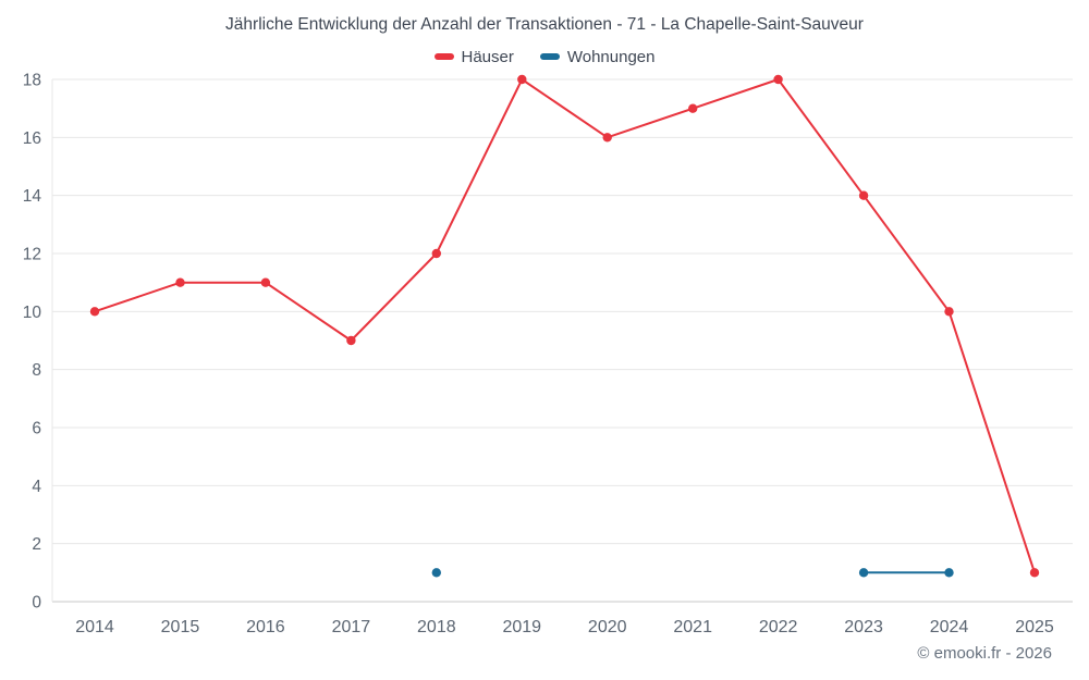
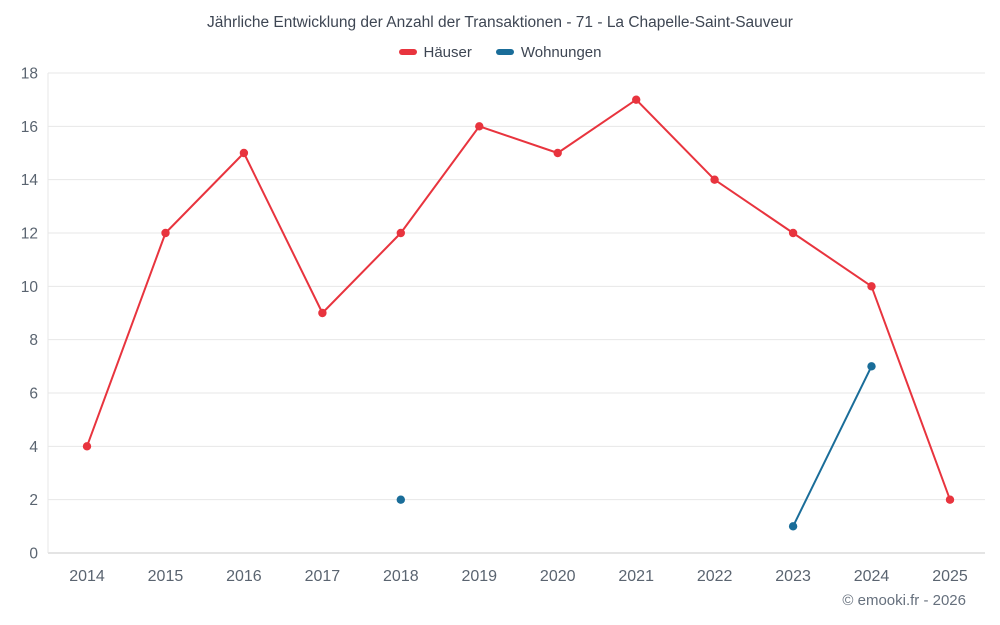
Häuser/2014: 10 -> 4
Häuser/2015: 11 -> 12
Häuser/2016: 11 -> 15
Wohnungen/2018: 1 -> 2
Häuser/2019: 18 -> 16
Häuser/2020: 16 -> 15
Häuser/2022: 18 -> 14
Häuser/2023: 14 -> 12
Wohnungen/2024: 1 -> 7
Häuser/2025: 1 -> 2
